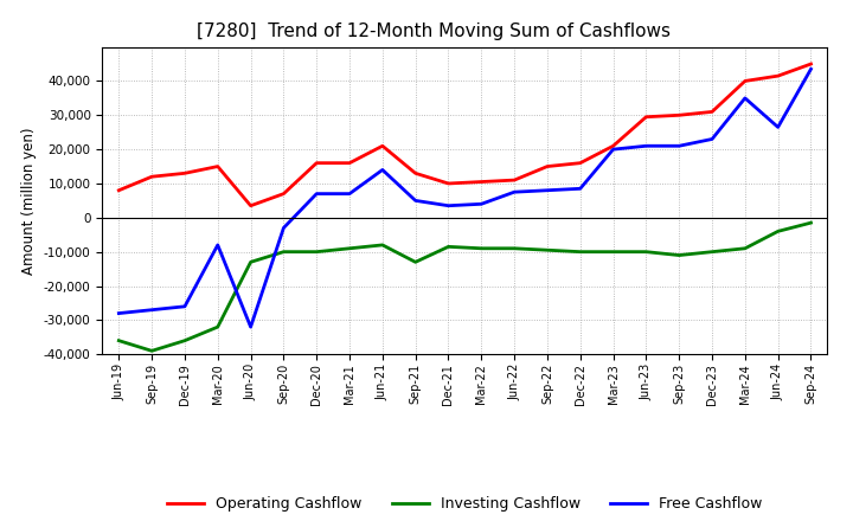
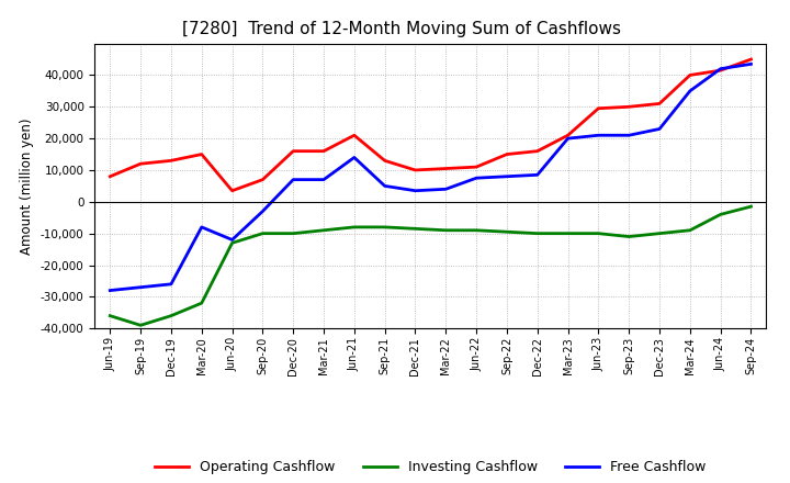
Free Cashflow/Jun-20: -32,000 -> -12,000
Investing Cashflow/Sep-21: -13,000 -> -8,000
Free Cashflow/Jun-24: 26,500 -> 42,000
